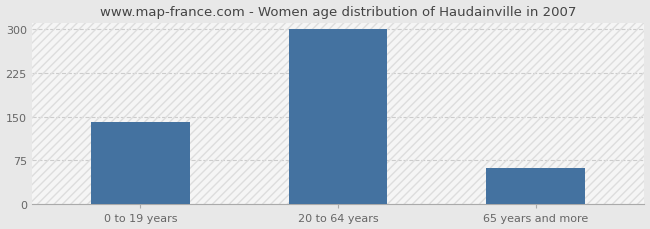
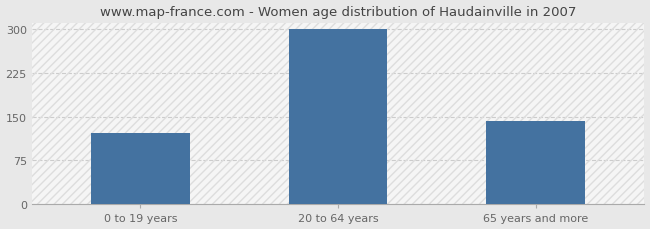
0 to 19 years: 140 -> 122
65 years and more: 62 -> 142
